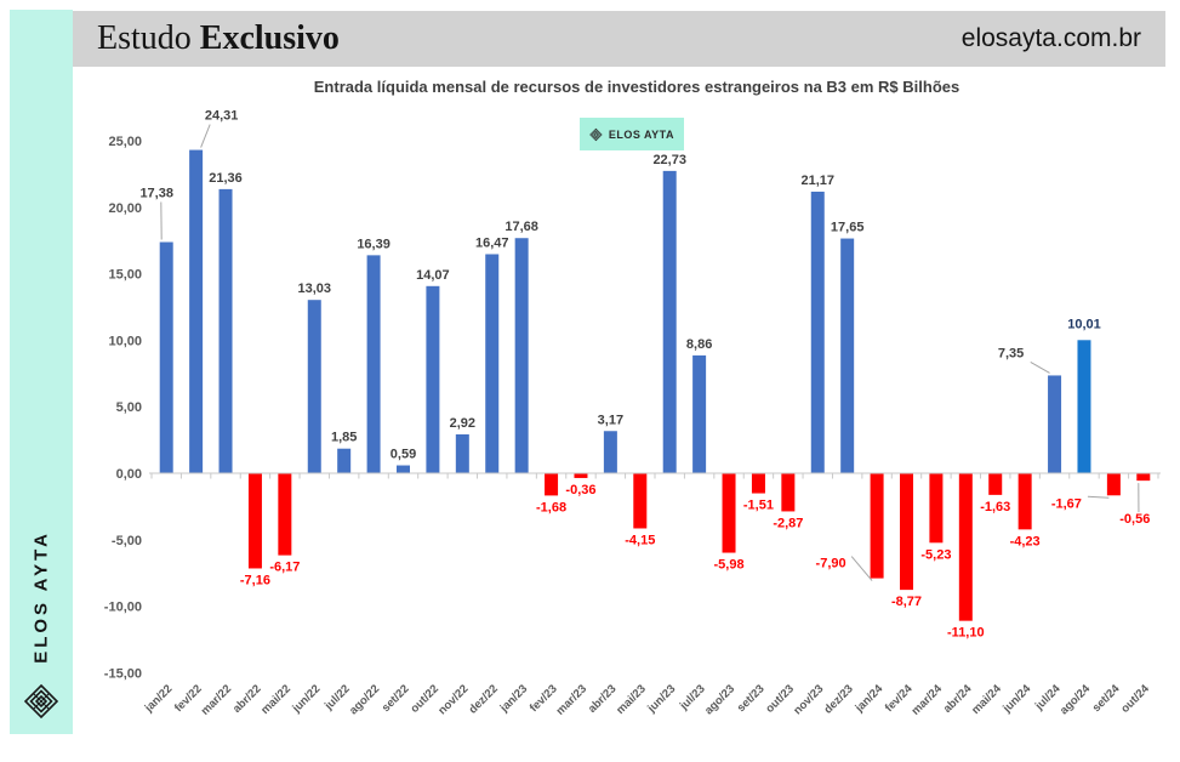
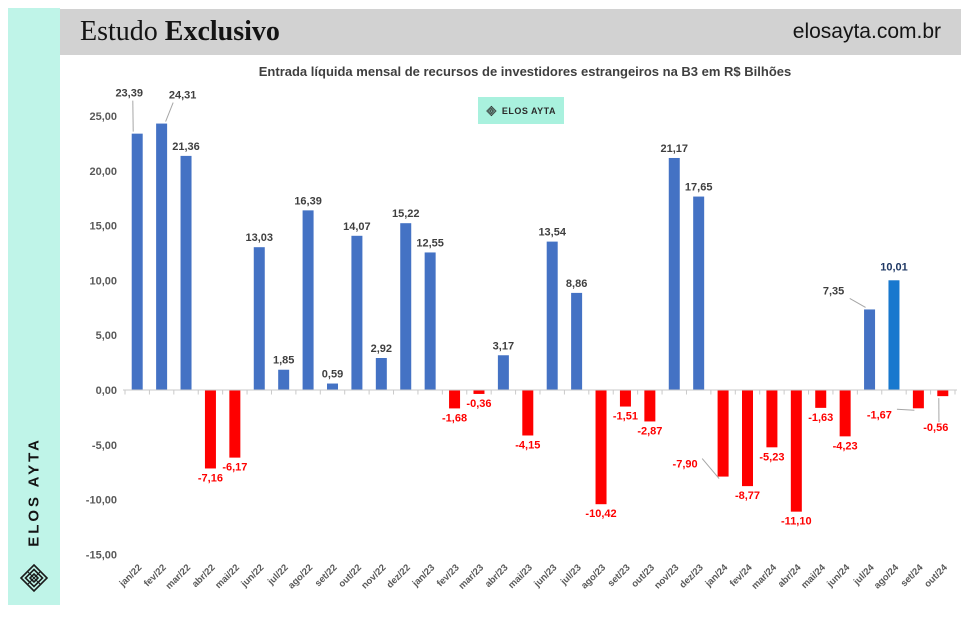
jan/22: 17,38 -> 23,39
dez/22: 16,47 -> 15,22
jan/23: 17,68 -> 12,55
jun/23: 22,73 -> 13,54
ago/23: -5,98 -> -10,42
